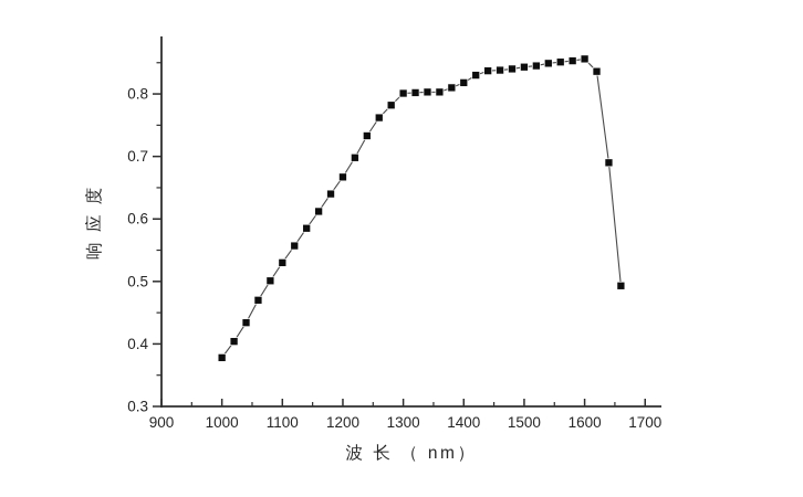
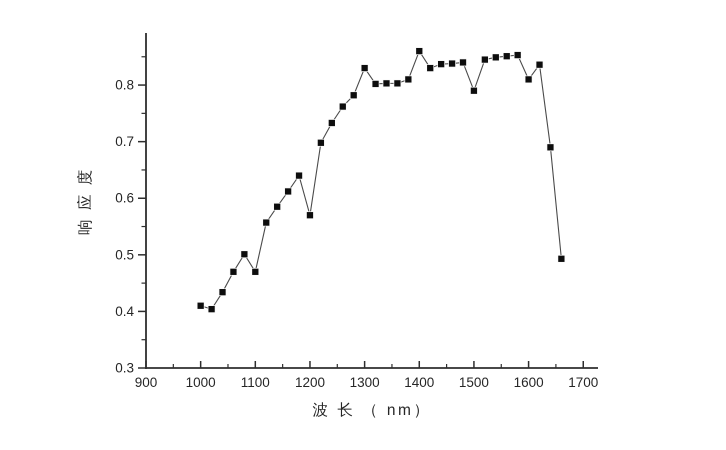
1000: 0.38 -> 0.41
1100: 0.53 -> 0.47
1200: 0.67 -> 0.57
1300: 0.80 -> 0.83
1400: 0.82 -> 0.86
1500: 0.84 -> 0.79
1600: 0.86 -> 0.81
